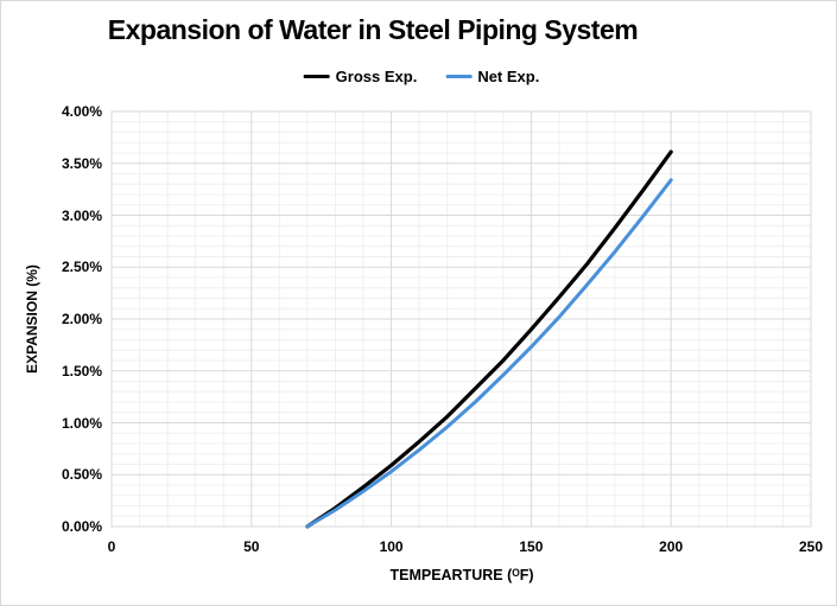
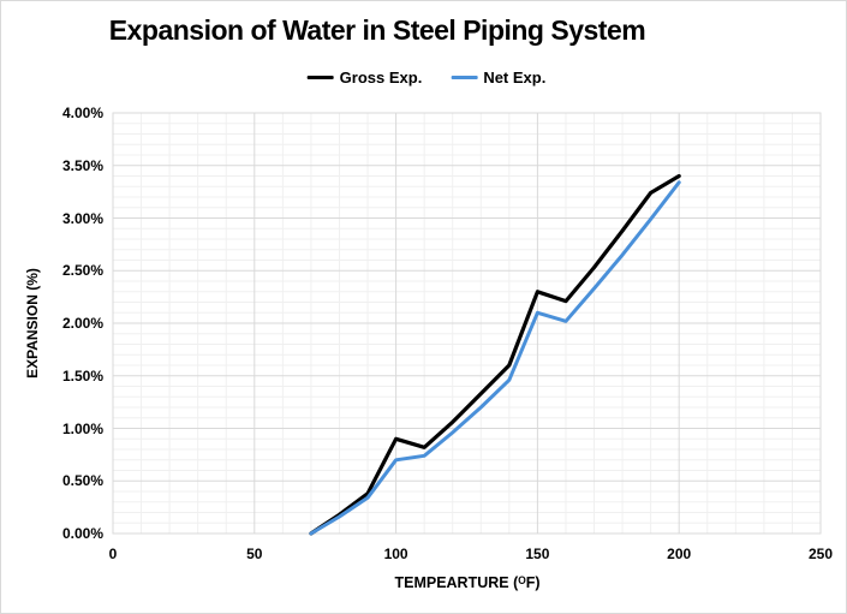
Gross Exp./100: 0.6% -> 0.9%
Net Exp./100: 0.5% -> 0.7%
Gross Exp./150: 1.9% -> 2.3%
Net Exp./150: 1.7% -> 2.1%
Gross Exp./200: 3.6% -> 3.4%
